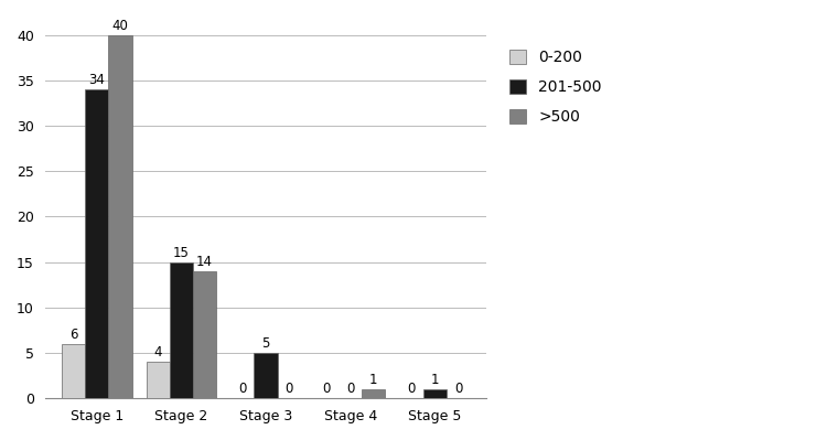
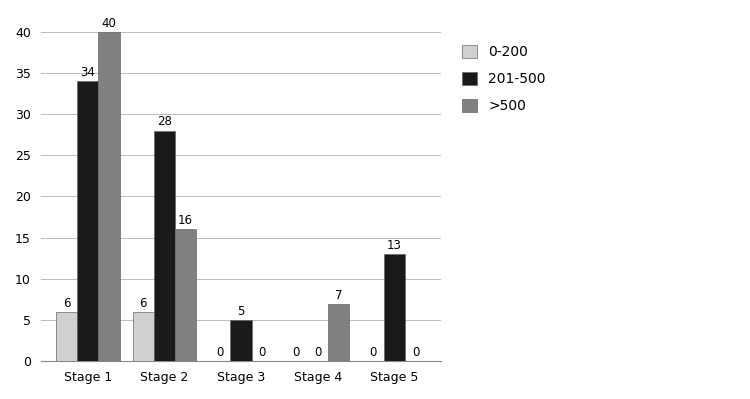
0-200/Stage 2: 4 -> 6
201-500/Stage 2: 15 -> 28
>500/Stage 2: 14 -> 16
>500/Stage 4: 1 -> 7
201-500/Stage 5: 1 -> 13
